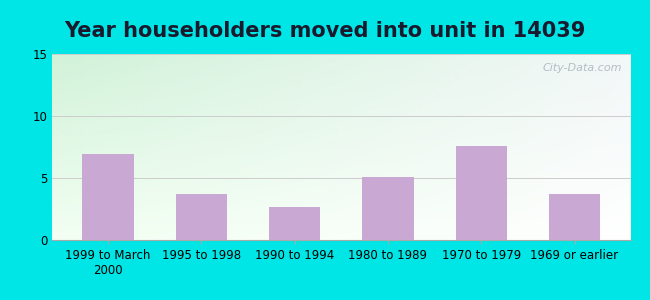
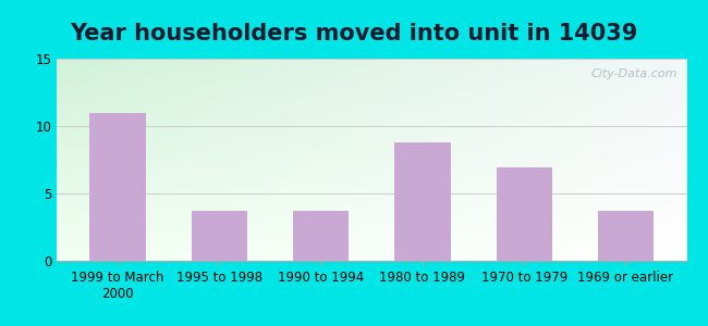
1999 to March 2000: 6.9 -> 11.0
1990 to 1994: 2.7 -> 3.7
1980 to 1989: 5.1 -> 8.8
1970 to 1979: 7.6 -> 6.9
